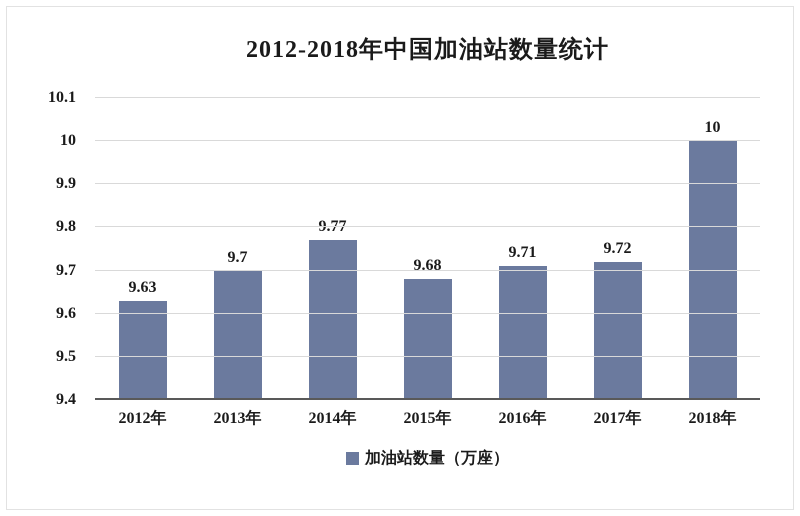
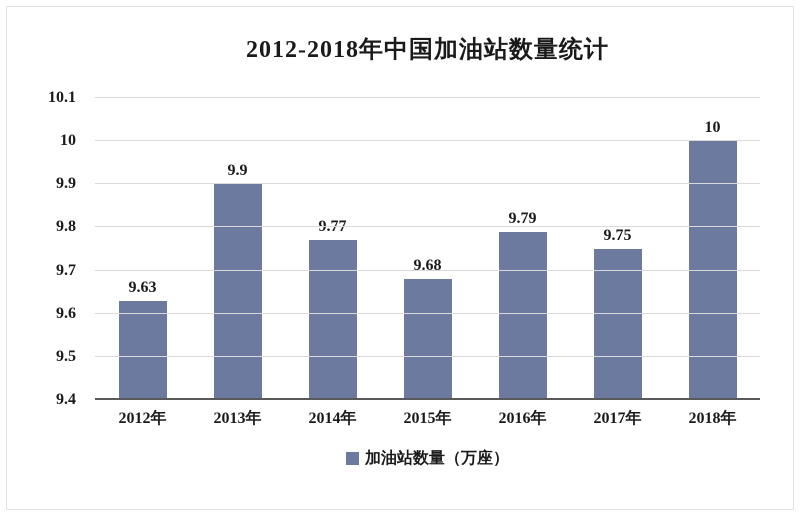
2013年: 9.7 -> 9.9
2016年: 9.71 -> 9.79
2017年: 9.72 -> 9.75
